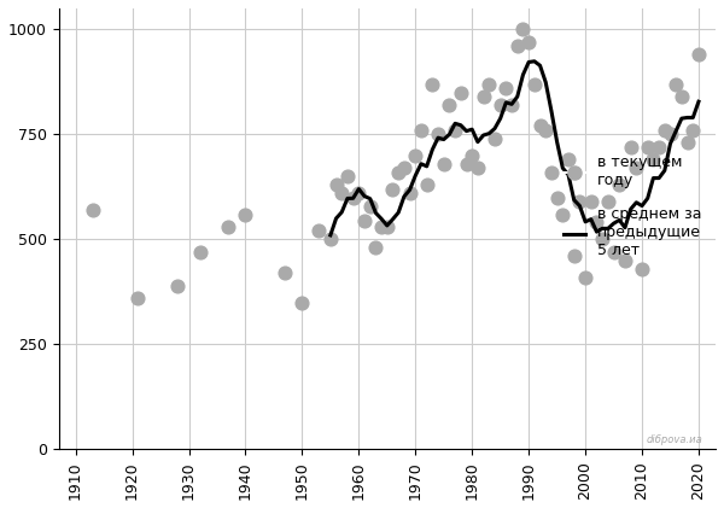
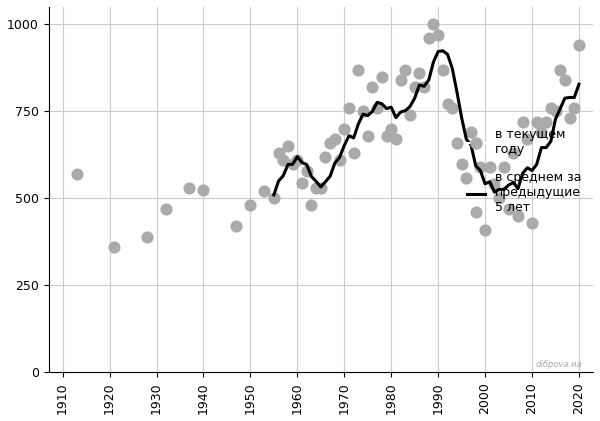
в текущем году/1940: 560 -> 525
в текущем году/1950: 350 -> 480
